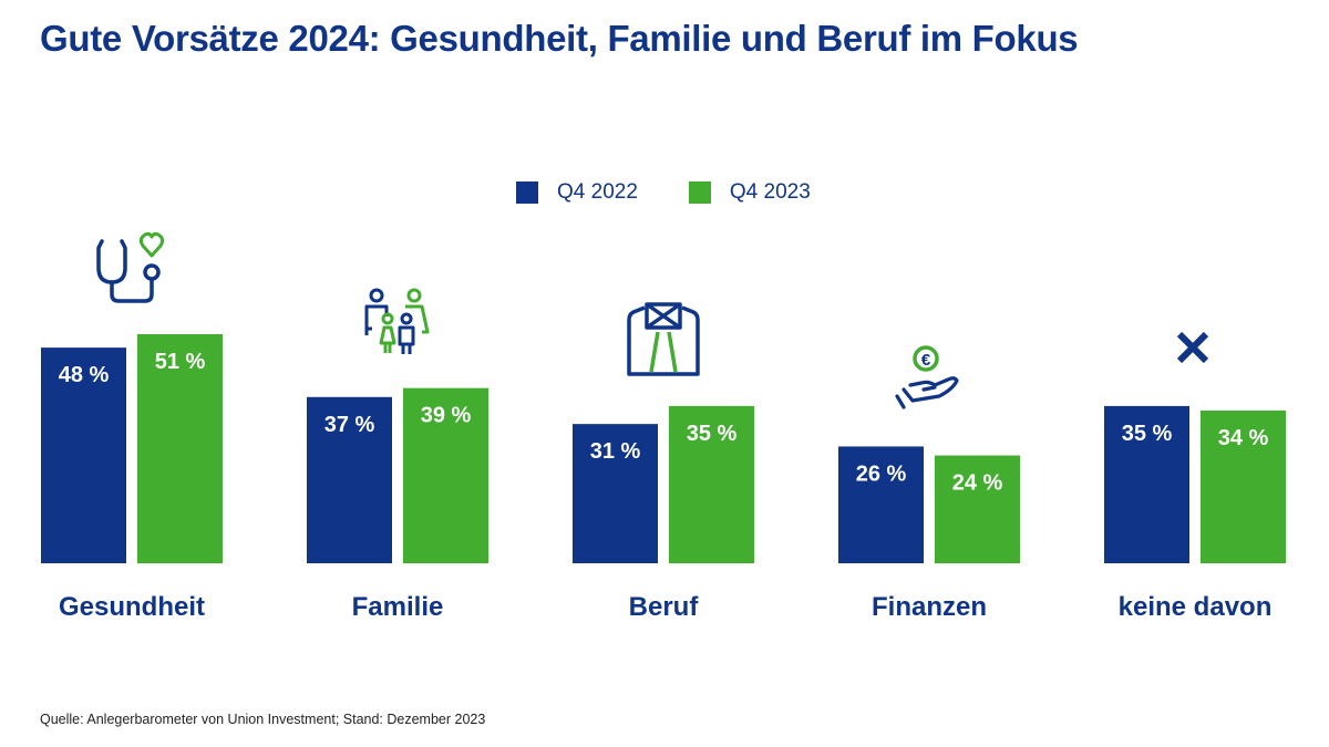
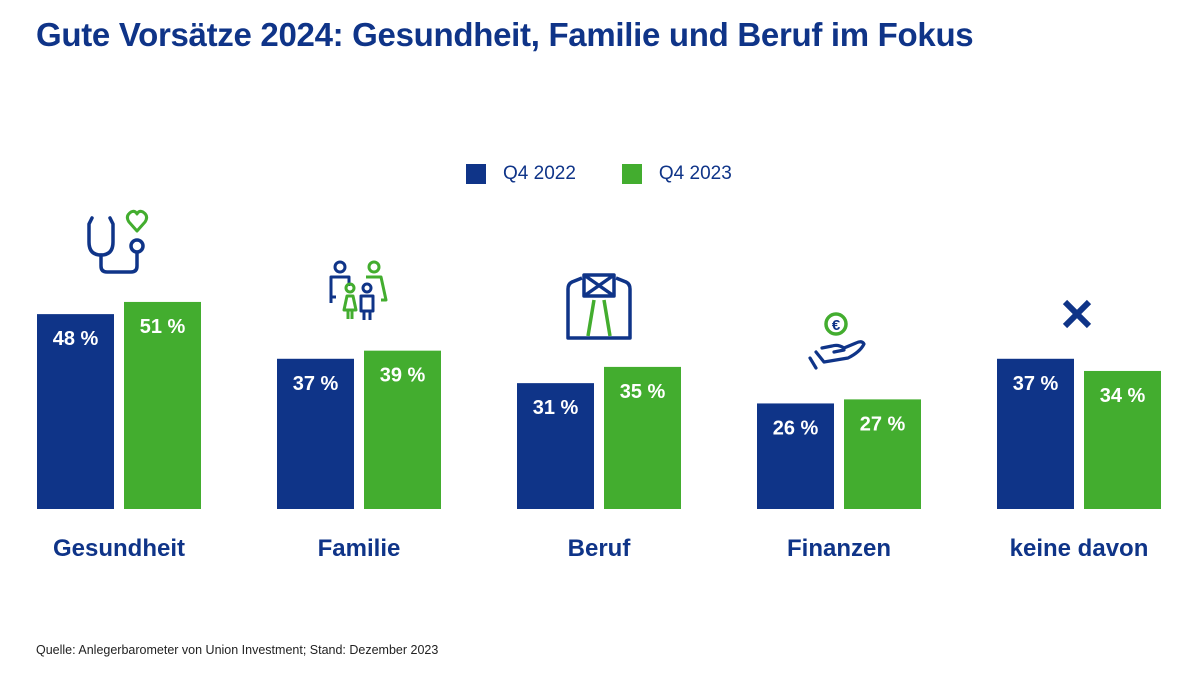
Q4 2023/Finanzen: 24 -> 27
Q4 2022/keine davon: 35 -> 37
